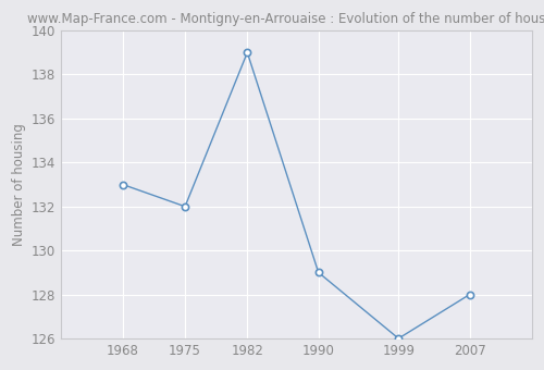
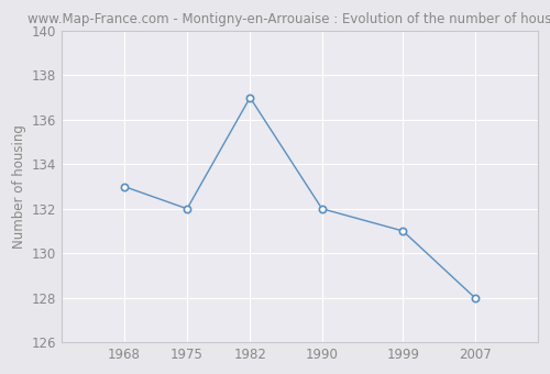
1982: 139 -> 137
1990: 129 -> 132
1999: 126 -> 131
